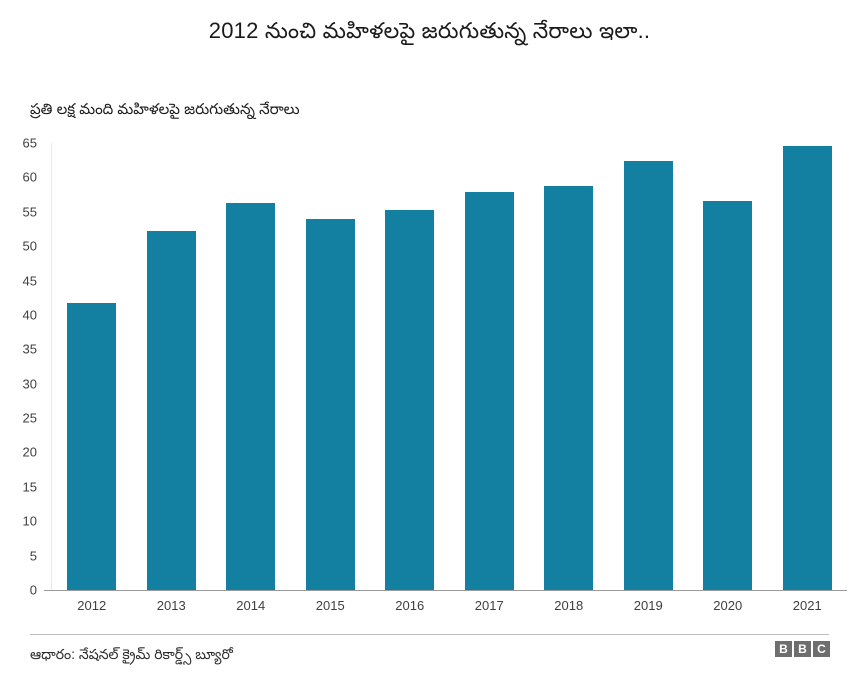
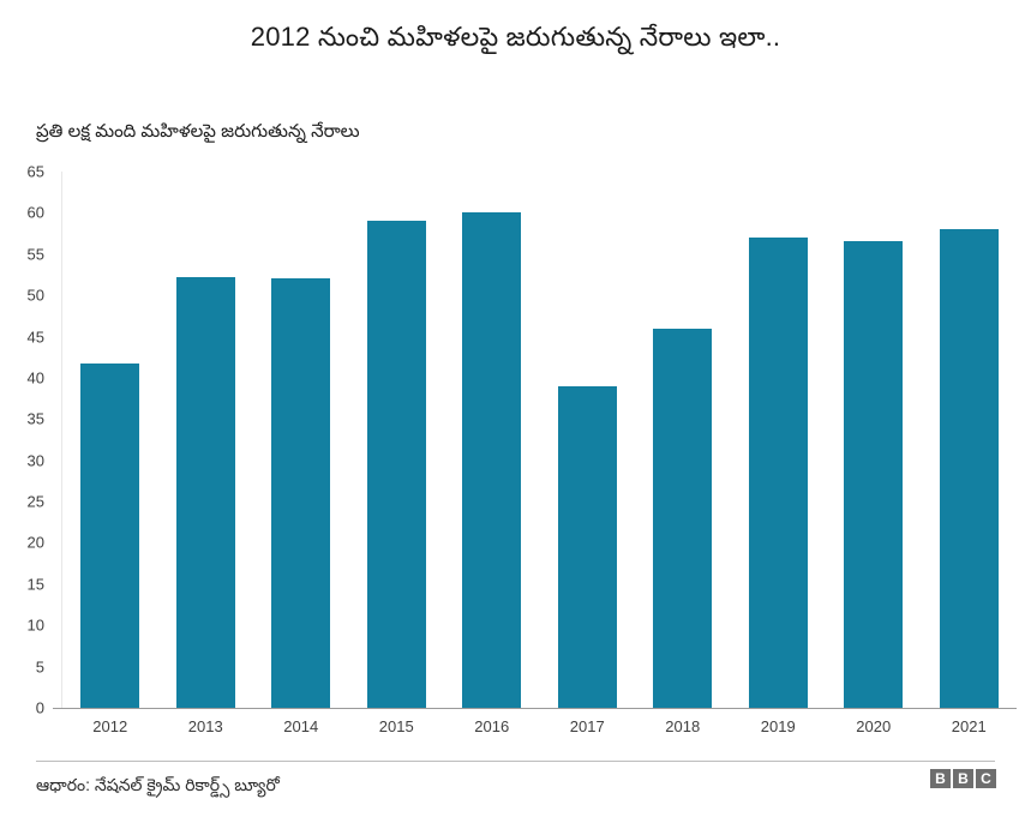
2014: 56 -> 52
2015: 54 -> 59
2016: 55 -> 60
2017: 58 -> 39
2018: 59 -> 46
2019: 62 -> 57
2021: 64 -> 58
